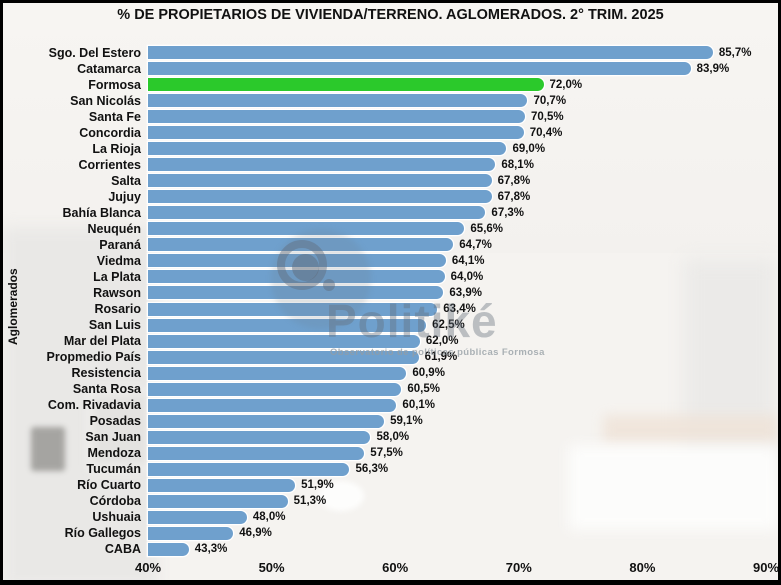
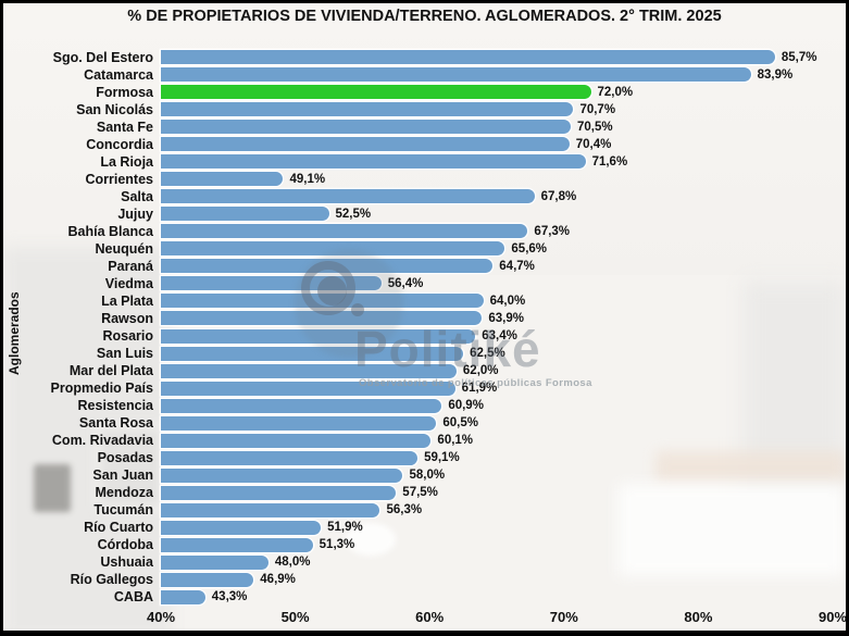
La Rioja: 69,0% -> 71,6%
Corrientes: 68,1% -> 49,1%
Jujuy: 67,8% -> 52,5%
Viedma: 64,1% -> 56,4%
